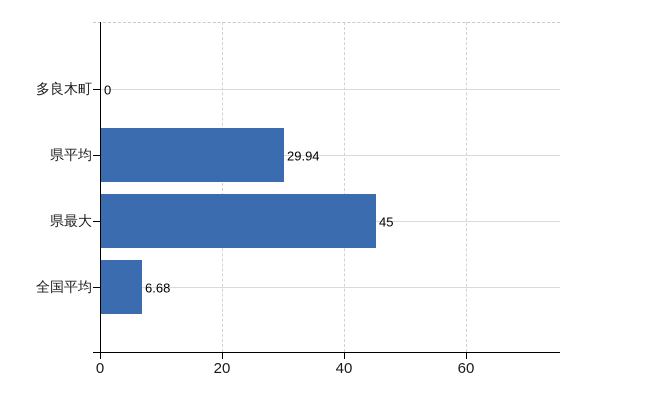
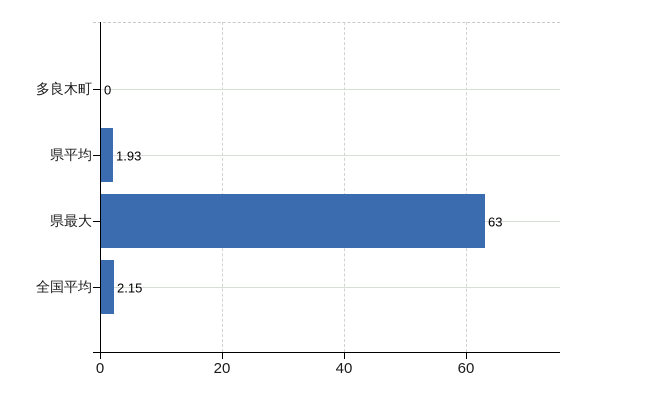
県平均: 29.94 -> 1.93
県最大: 45 -> 63
全国平均: 6.68 -> 2.15
